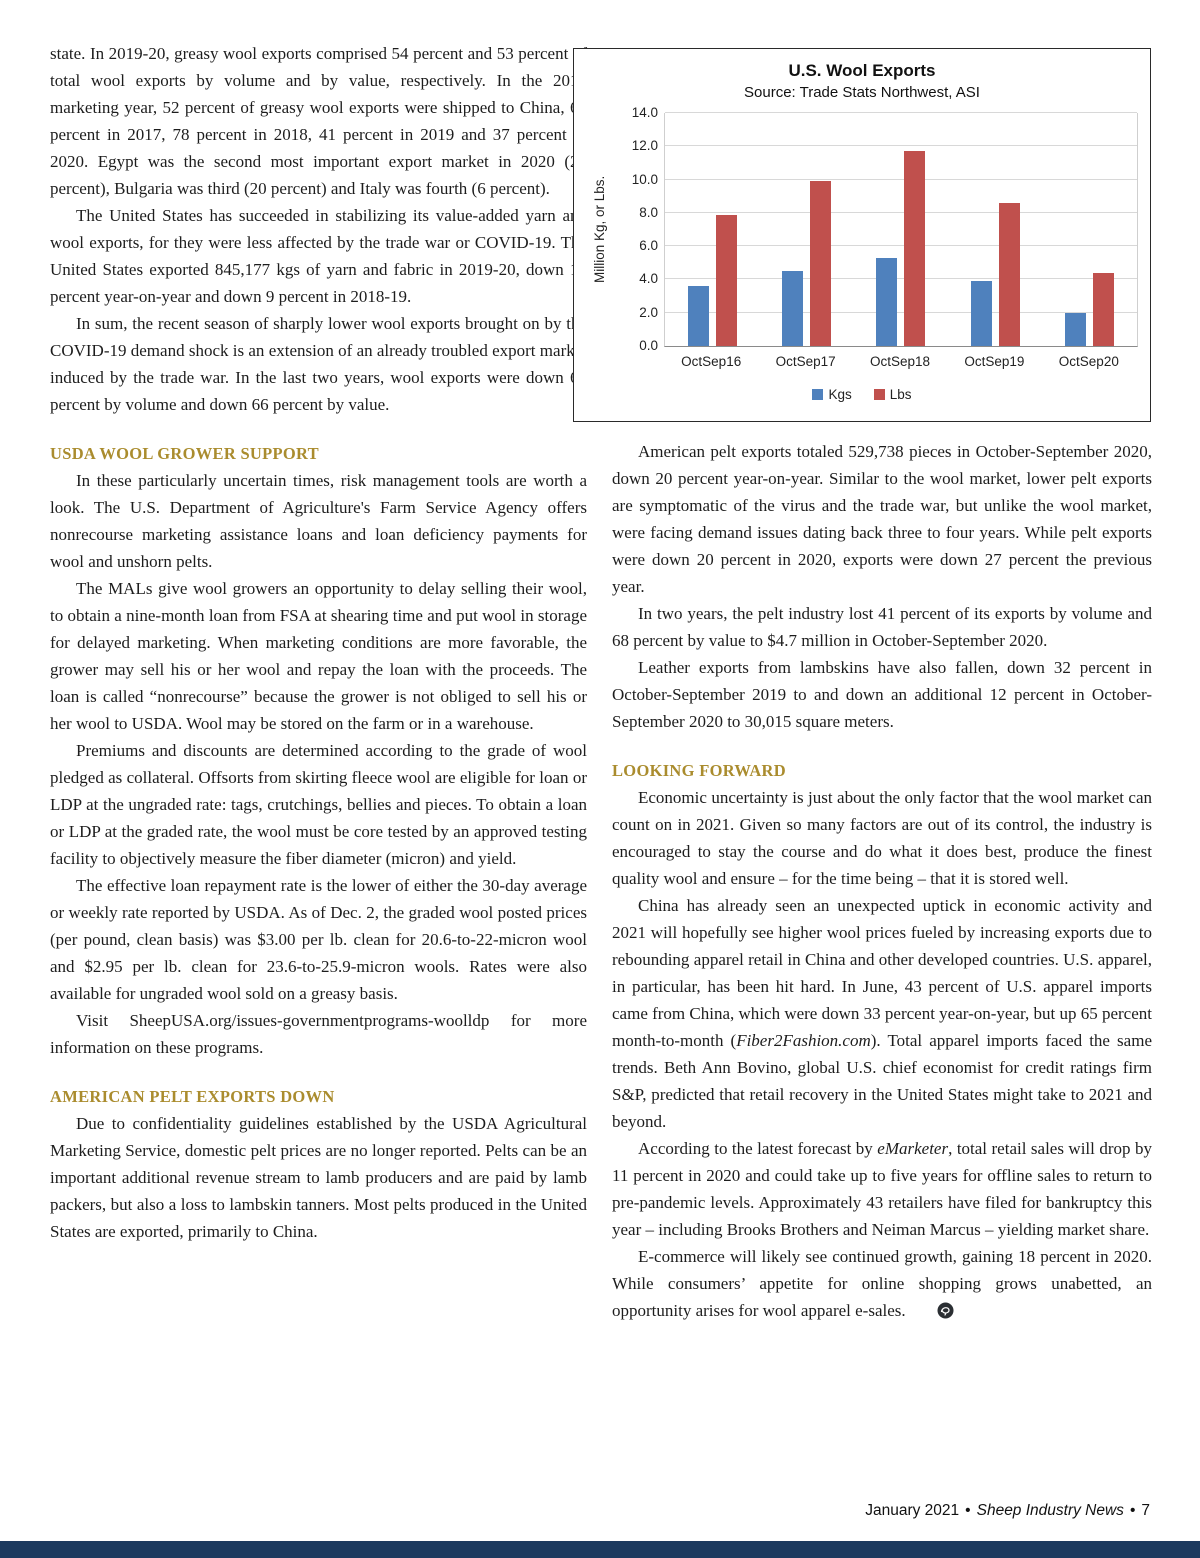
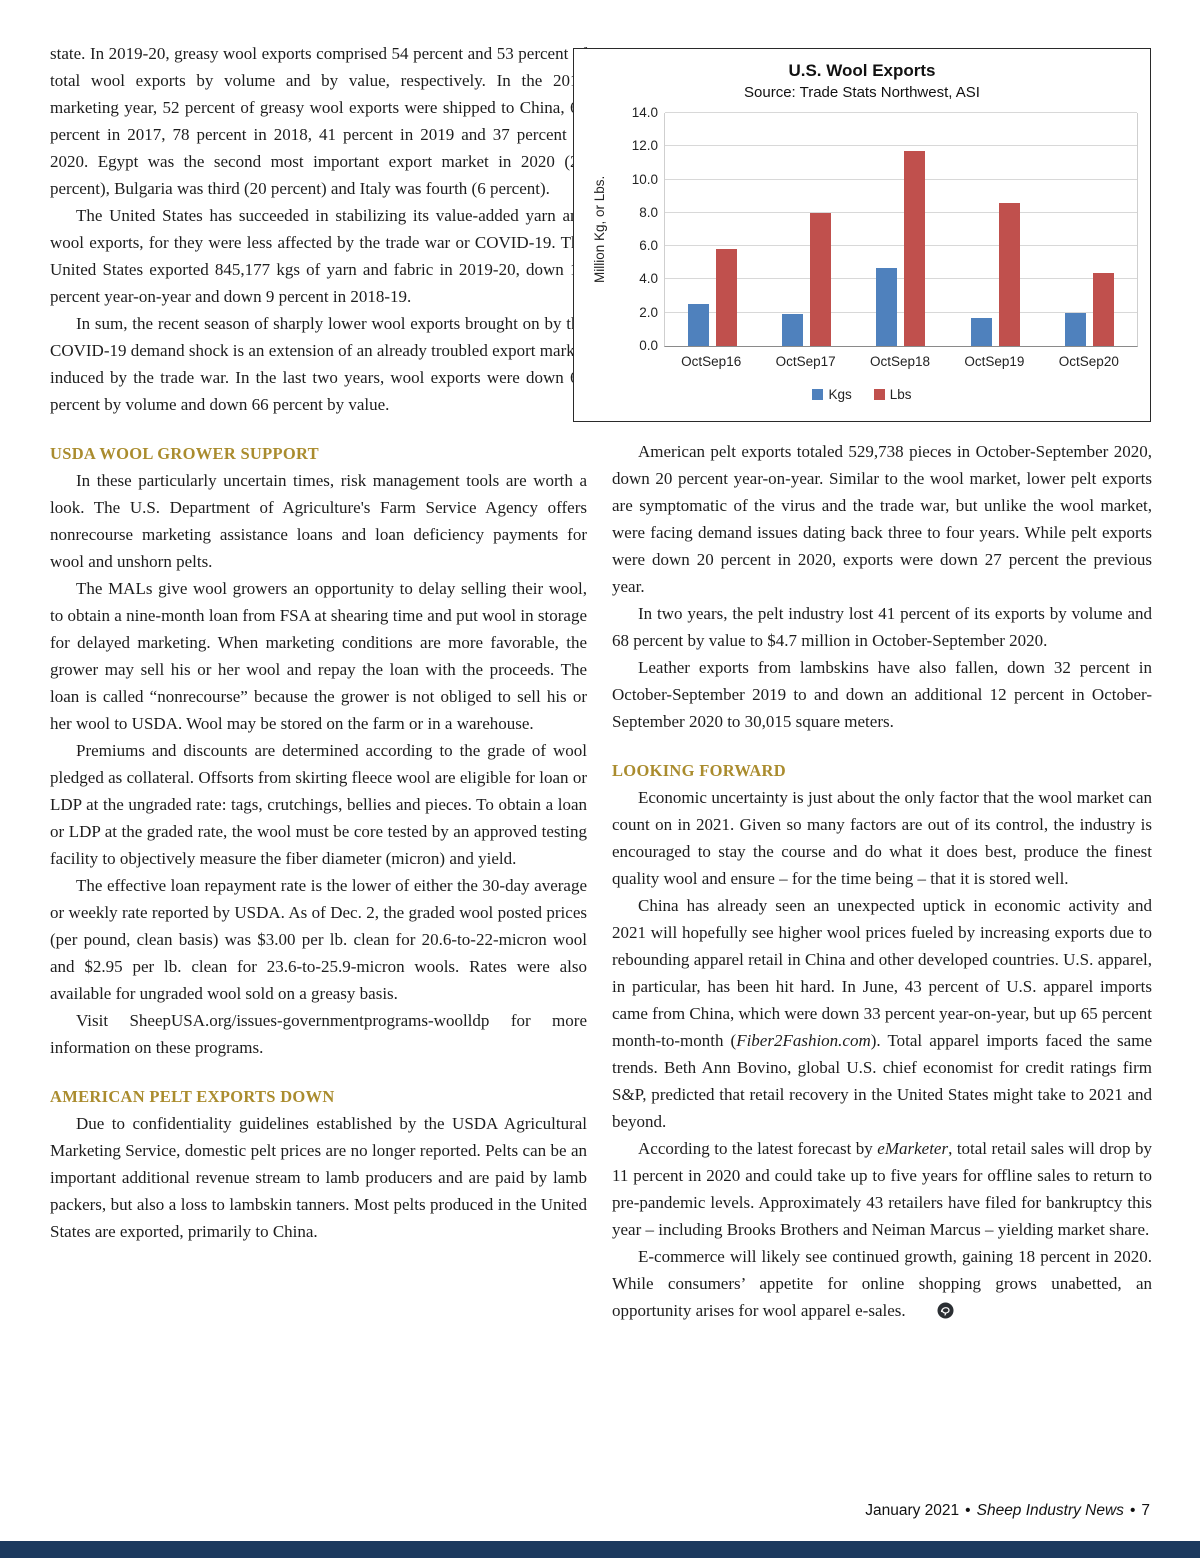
Kgs/OctSep16: 3.6 -> 2.5
Lbs/OctSep16: 7.9 -> 5.8
Kgs/OctSep17: 4.5 -> 1.9
Lbs/OctSep17: 9.9 -> 8.0
Kgs/OctSep18: 5.3 -> 4.7
Kgs/OctSep19: 3.9 -> 1.7
